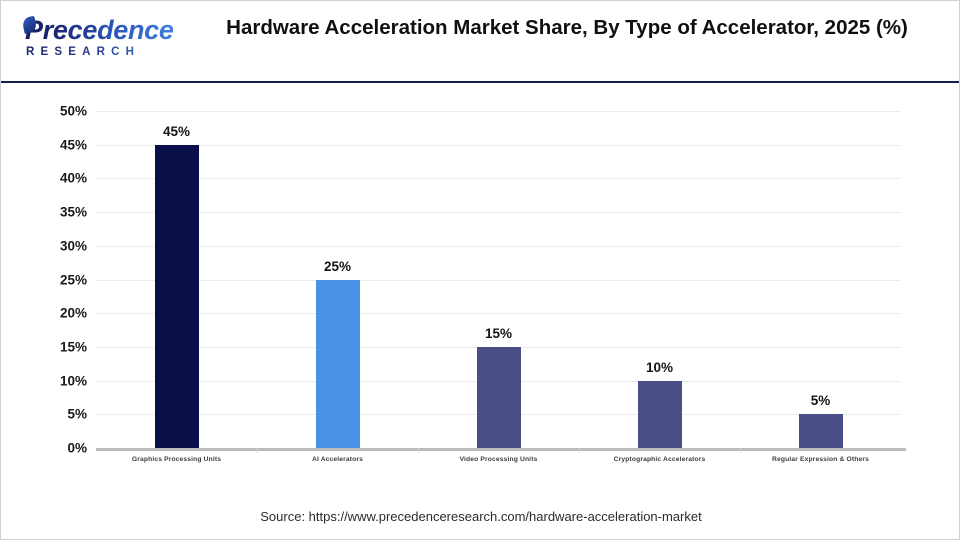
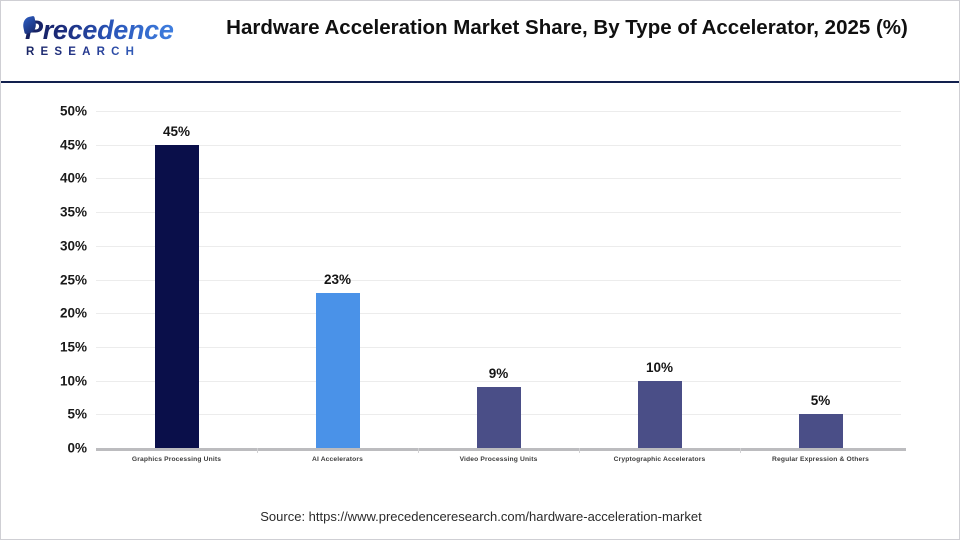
AI Accelerators: 25% -> 23%
Video Processing Units: 15% -> 9%
